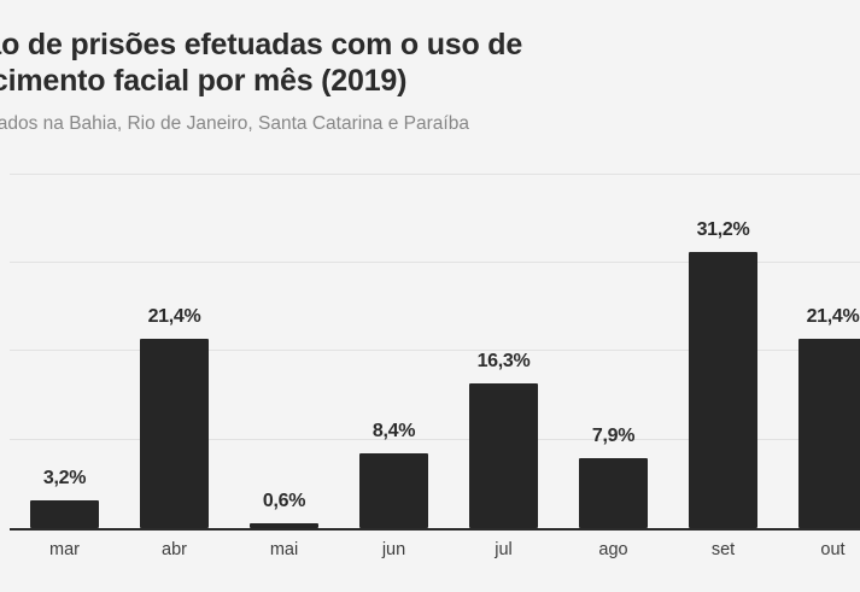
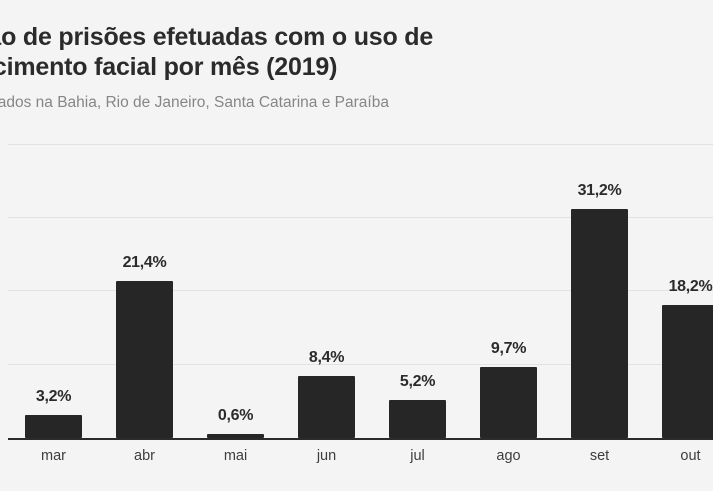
jul: 16,3% -> 5,2%
ago: 7,9% -> 9,7%
out: 21,4% -> 18,2%
